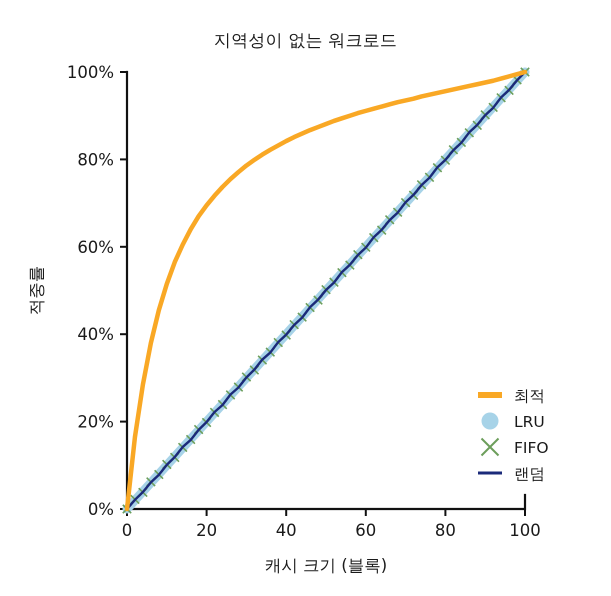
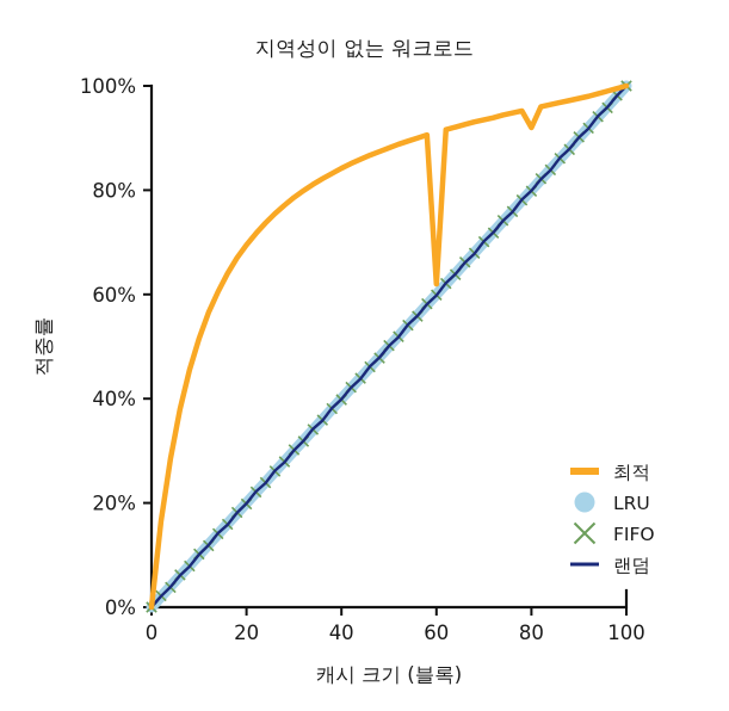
최적/60: 91% -> 62%
최적/80: 96% -> 92%
